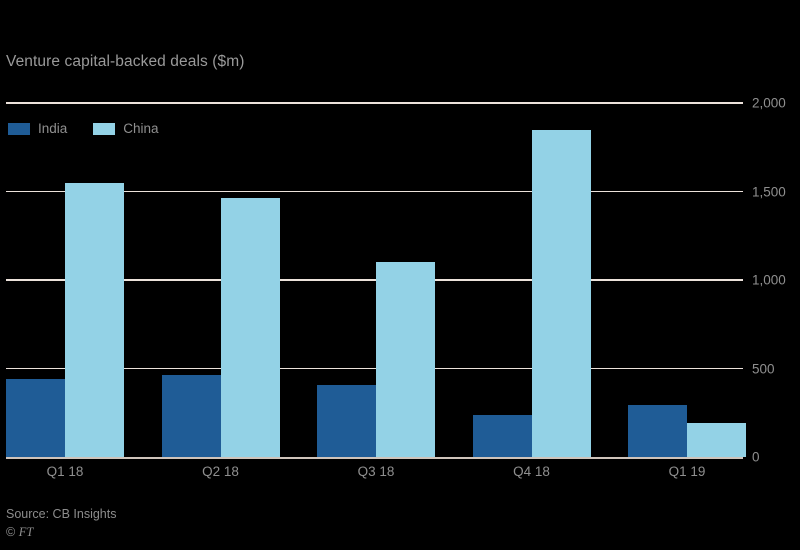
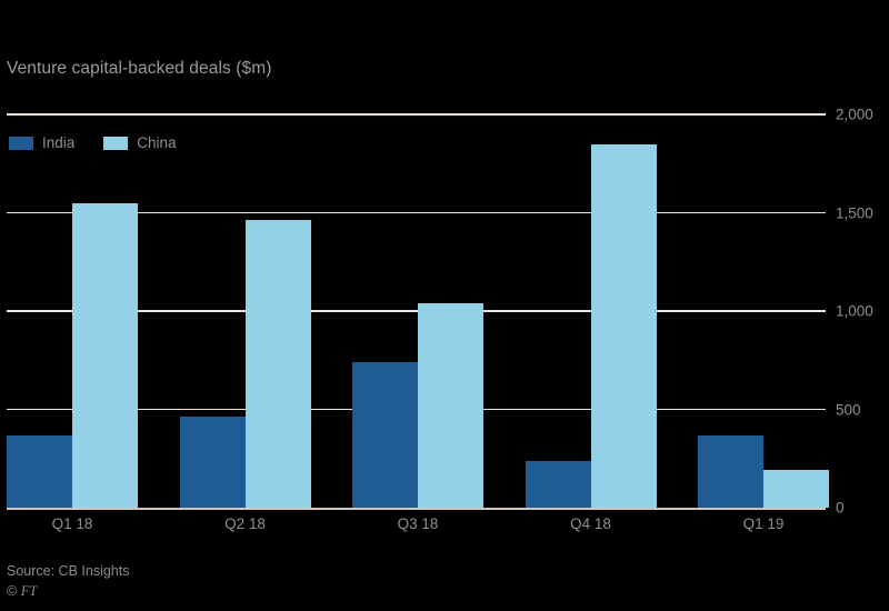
India/Q1 18: 440 -> 370
India/Q3 18: 400 -> 740
China/Q3 18: 1100 -> 1040
India/Q1 19: 300 -> 370
